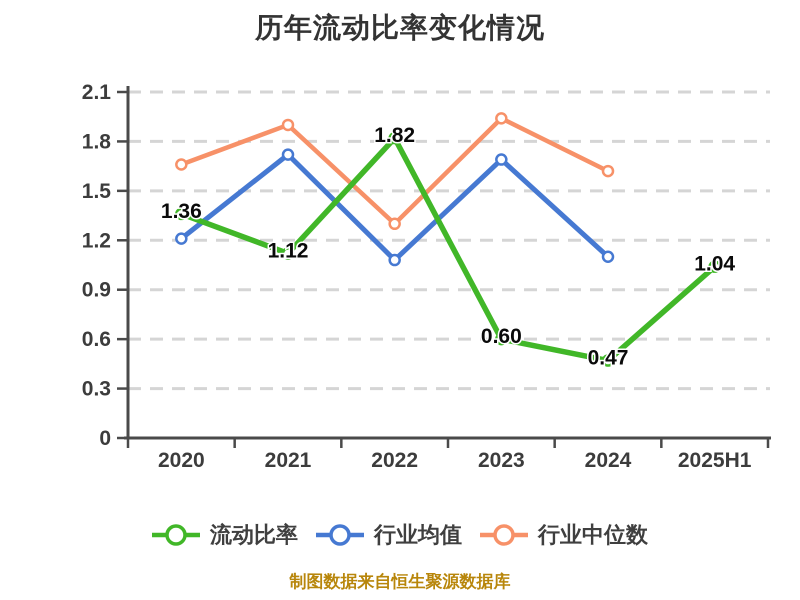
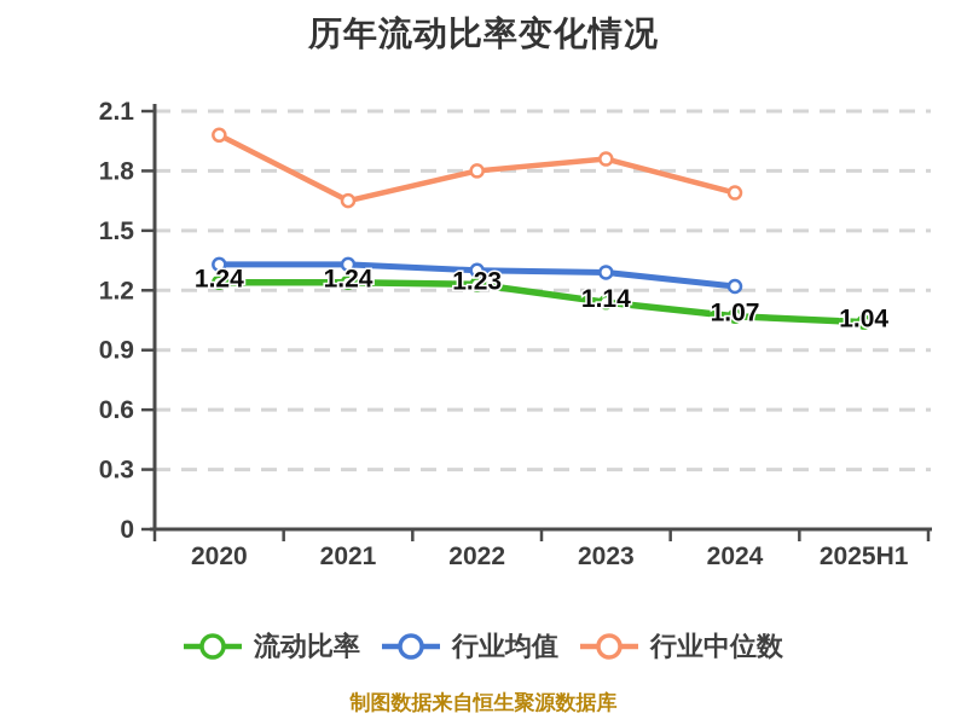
流动比率/2020: 1.36 -> 1.24
行业均值/2020: 1.21 -> 1.33
行业中位数/2020: 1.66 -> 1.98
流动比率/2021: 1.12 -> 1.24
行业均值/2021: 1.72 -> 1.33
行业中位数/2021: 1.90 -> 1.65
流动比率/2022: 1.82 -> 1.23
行业均值/2022: 1.08 -> 1.30
行业中位数/2022: 1.30 -> 1.80
流动比率/2023: 0.60 -> 1.14
行业均值/2023: 1.69 -> 1.29
行业中位数/2023: 1.94 -> 1.86
流动比率/2024: 0.47 -> 1.07
行业均值/2024: 1.10 -> 1.22
行业中位数/2024: 1.62 -> 1.69
